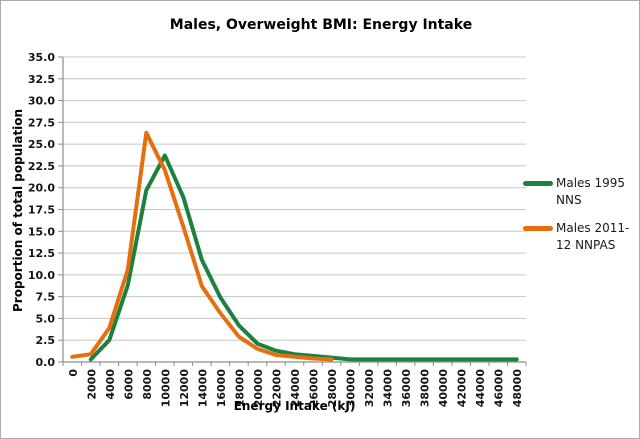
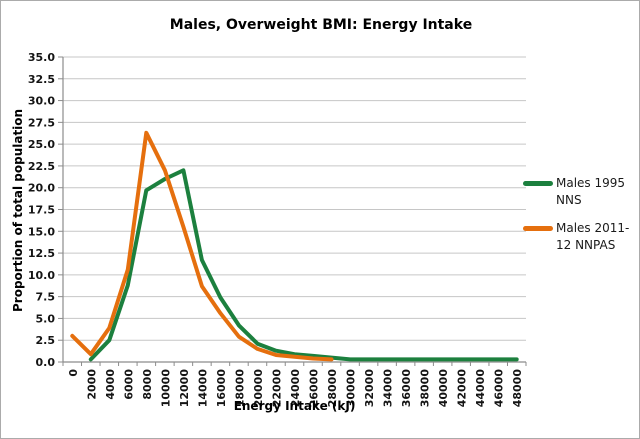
Males 2011-12 NNPAS/0: 1 -> 3
Males 1995 NNS/10000: 24 -> 21
Males 1995 NNS/12000: 19 -> 22
